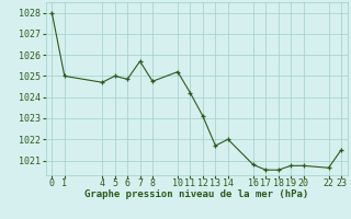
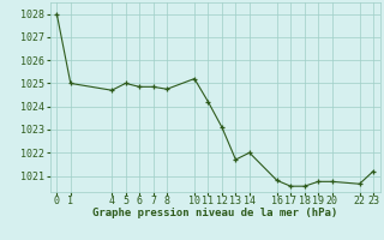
7: 1025.7 -> 1024.8
23: 1021.5 -> 1021.2
